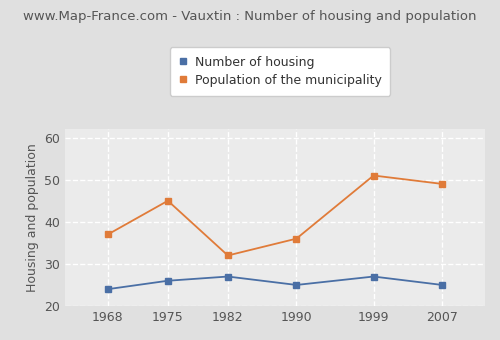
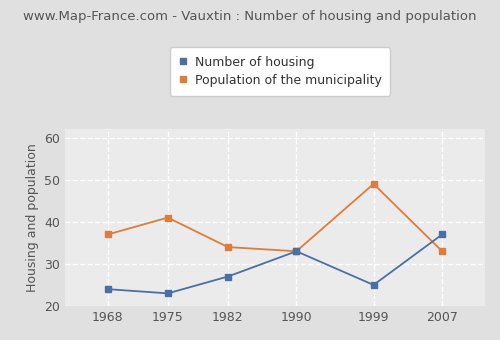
Number of housing/1975: 26 -> 23
Population of the municipality/1975: 45 -> 41
Population of the municipality/1982: 32 -> 34
Number of housing/1990: 25 -> 33
Population of the municipality/1990: 36 -> 33
Number of housing/1999: 27 -> 25
Population of the municipality/1999: 51 -> 49
Number of housing/2007: 25 -> 37
Population of the municipality/2007: 49 -> 33
